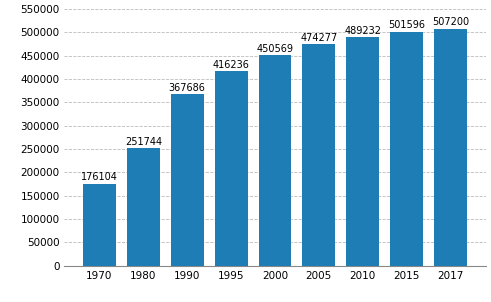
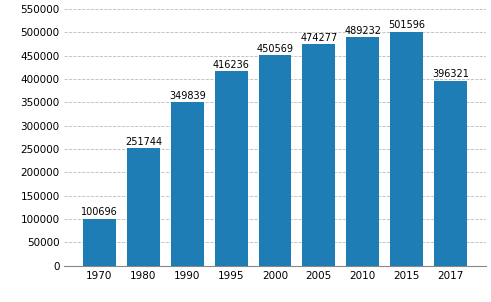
1970: 176104 -> 100696
1990: 367686 -> 349839
2017: 507200 -> 396321
